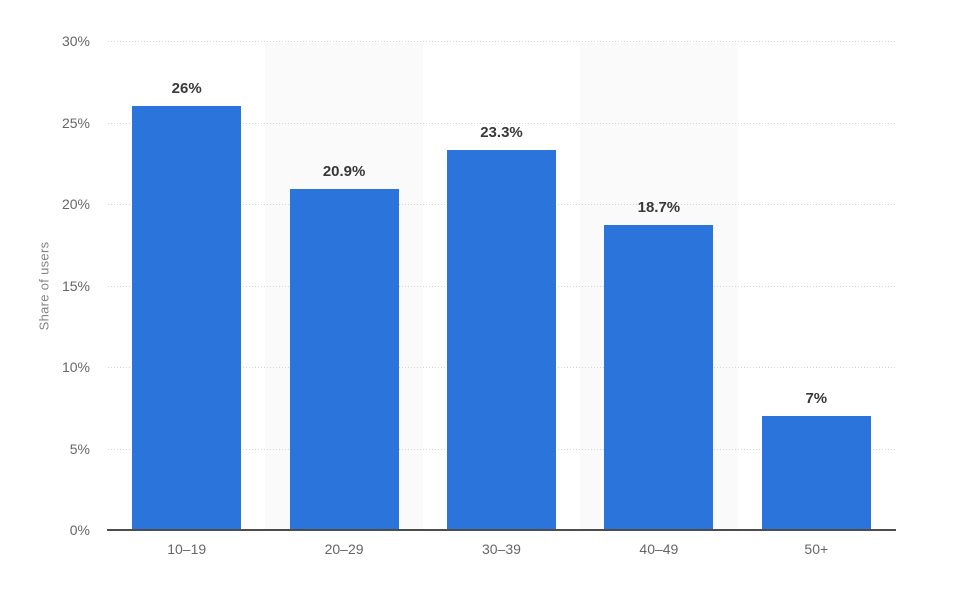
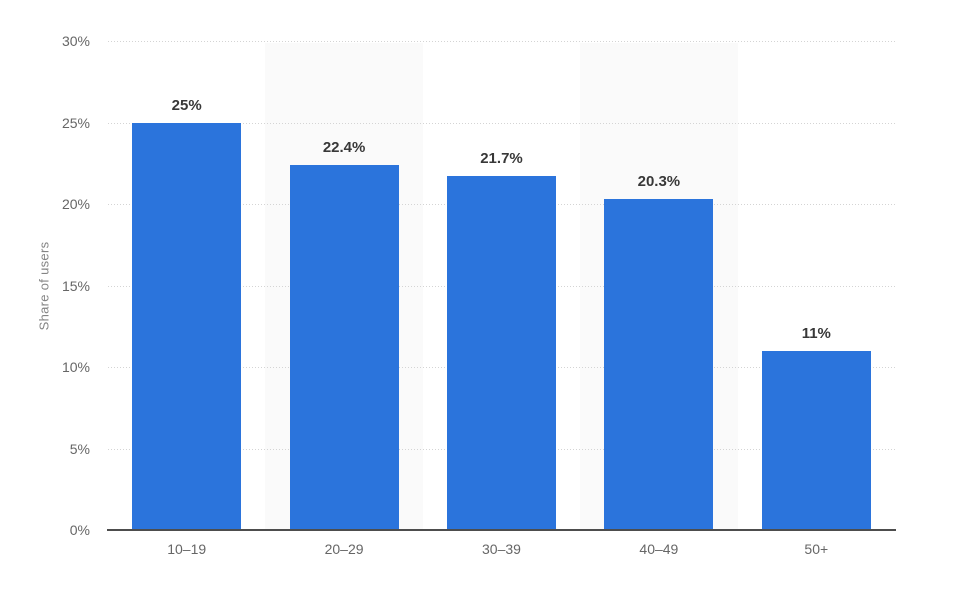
10–19: 26% -> 25%
20–29: 20.9% -> 22.4%
30–39: 23.3% -> 21.7%
40–49: 18.7% -> 20.3%
50+: 7% -> 11%
